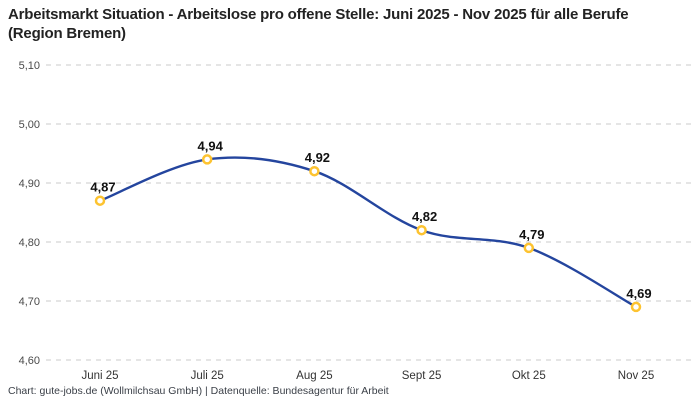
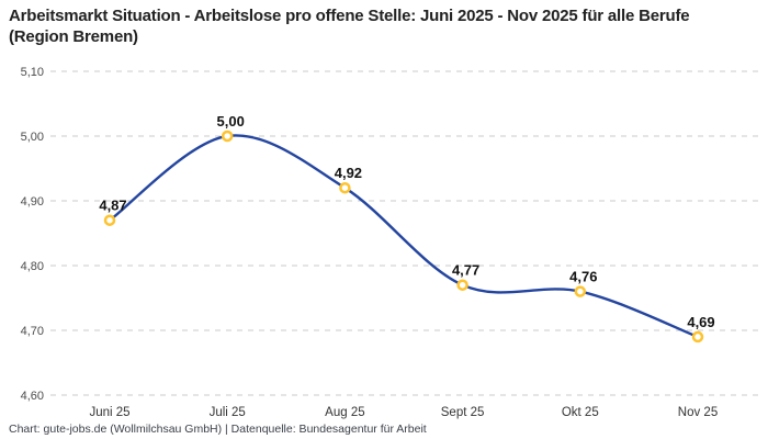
Juli 25: 4,94 -> 5,00
Sept 25: 4,82 -> 4,77
Okt 25: 4,79 -> 4,76
